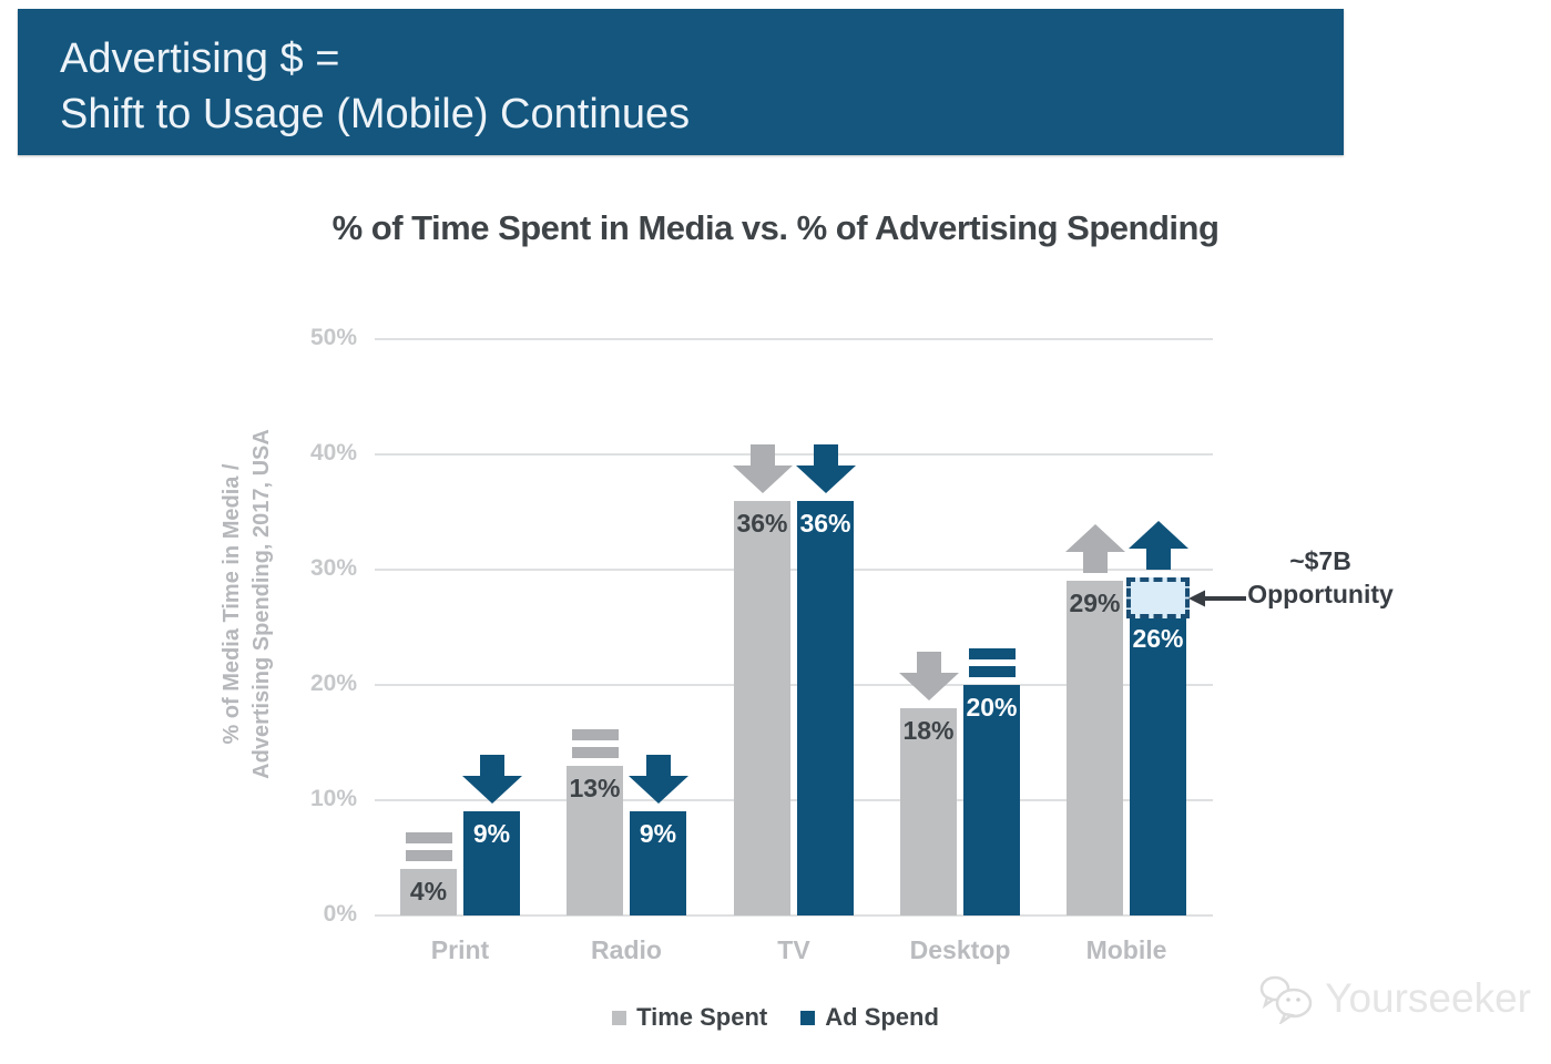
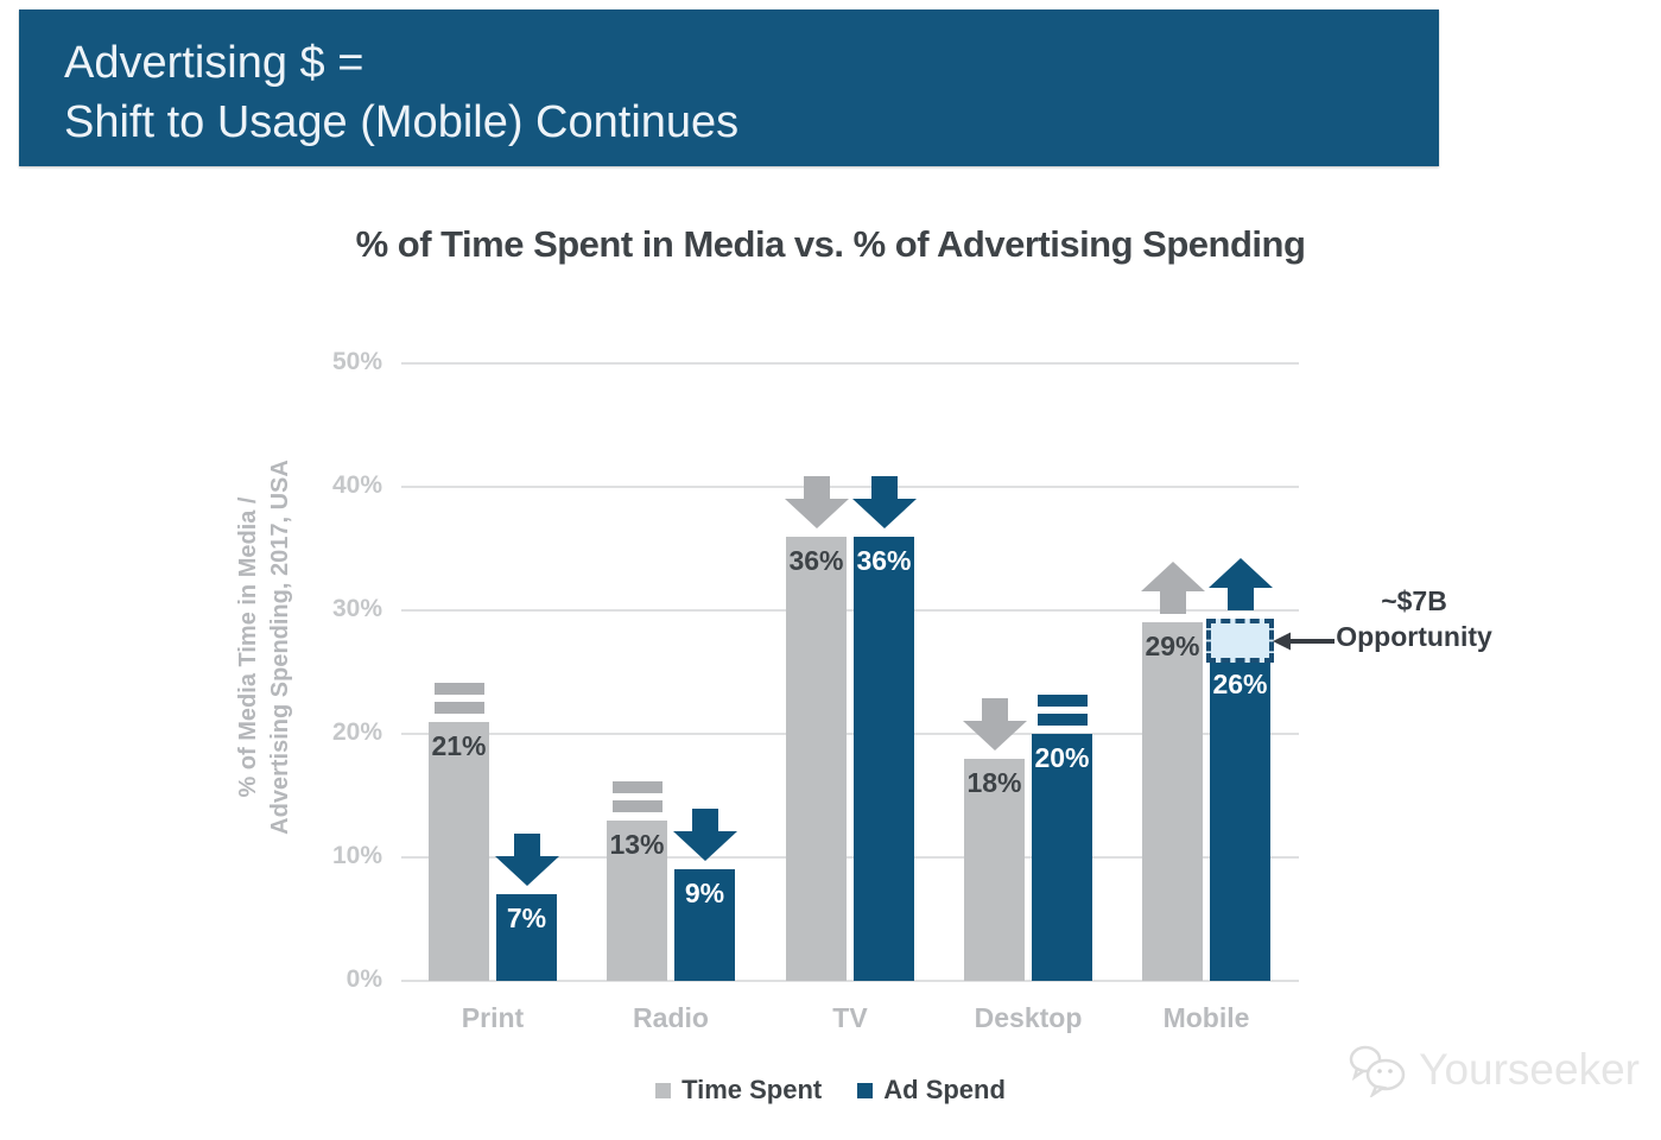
Time Spent/Print: 4% -> 21%
Ad Spend/Print: 9% -> 7%
